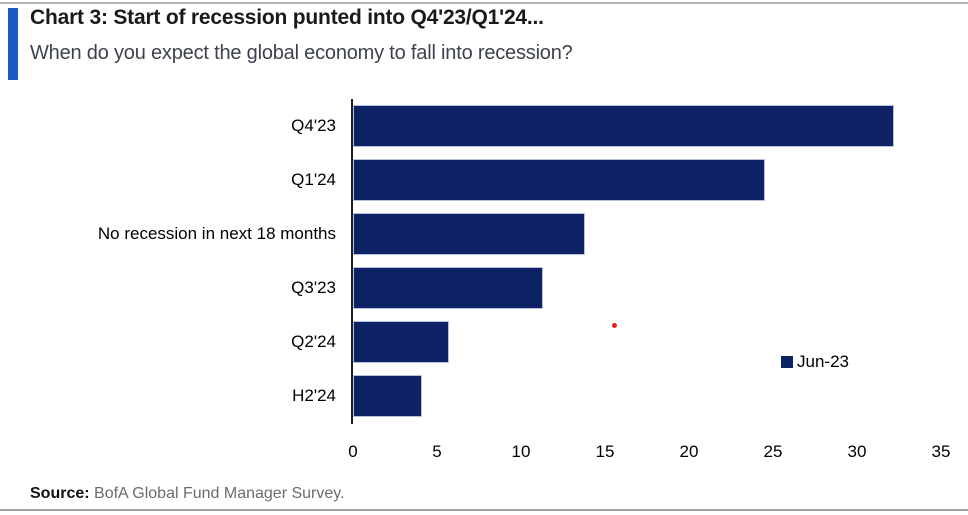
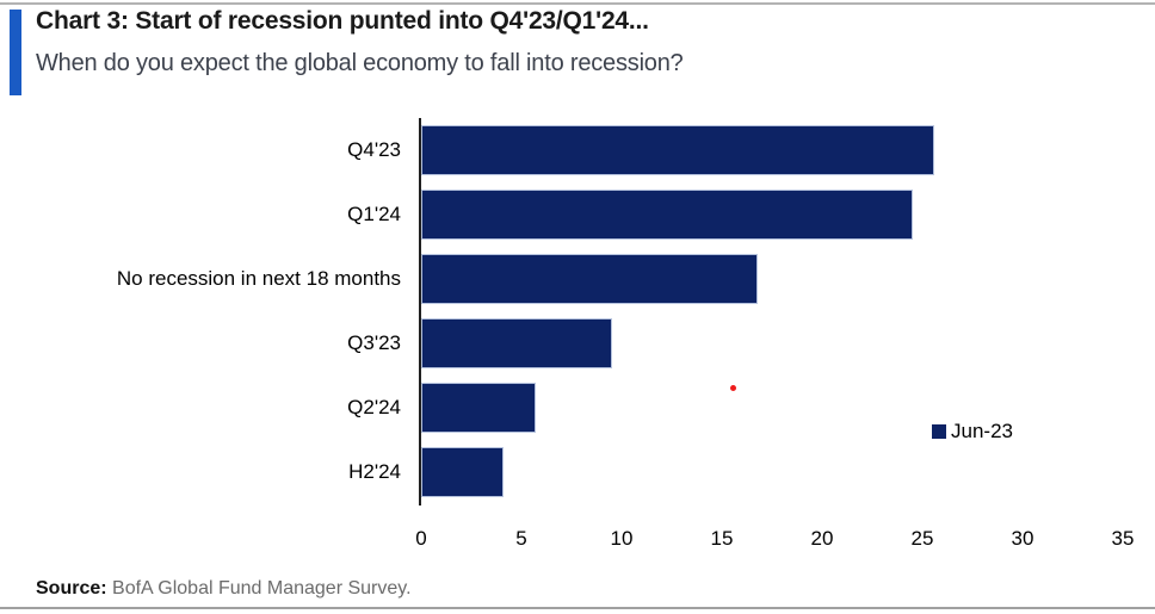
Q4'23: 32.2 -> 25.6
No recession in next 18 months: 13.8 -> 16.8
Q3'23: 11.3 -> 9.5
